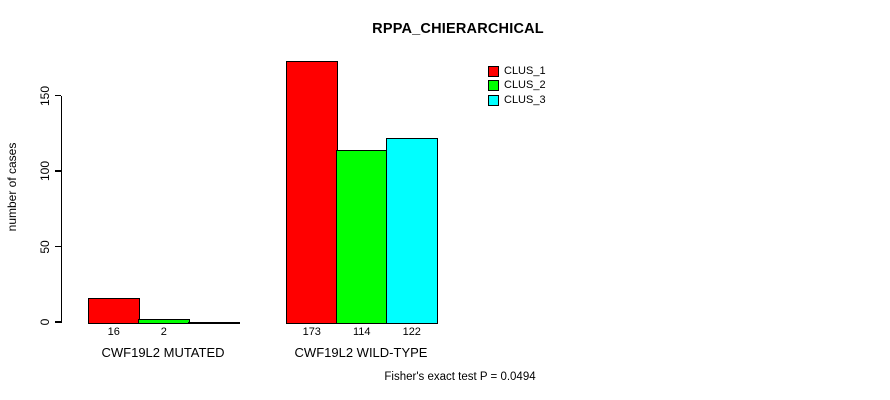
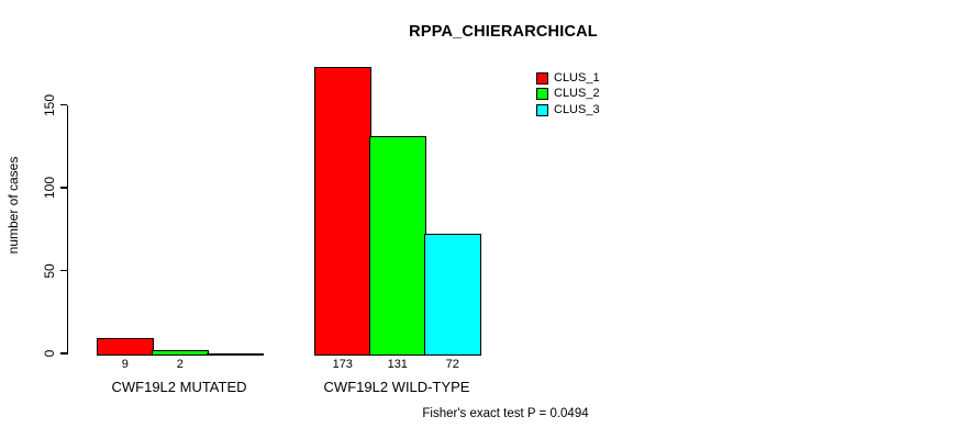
CLUS_1/CWF19L2 MUTATED: 16 -> 9
CLUS_2/CWF19L2 WILD-TYPE: 114 -> 131
CLUS_3/CWF19L2 WILD-TYPE: 122 -> 72
